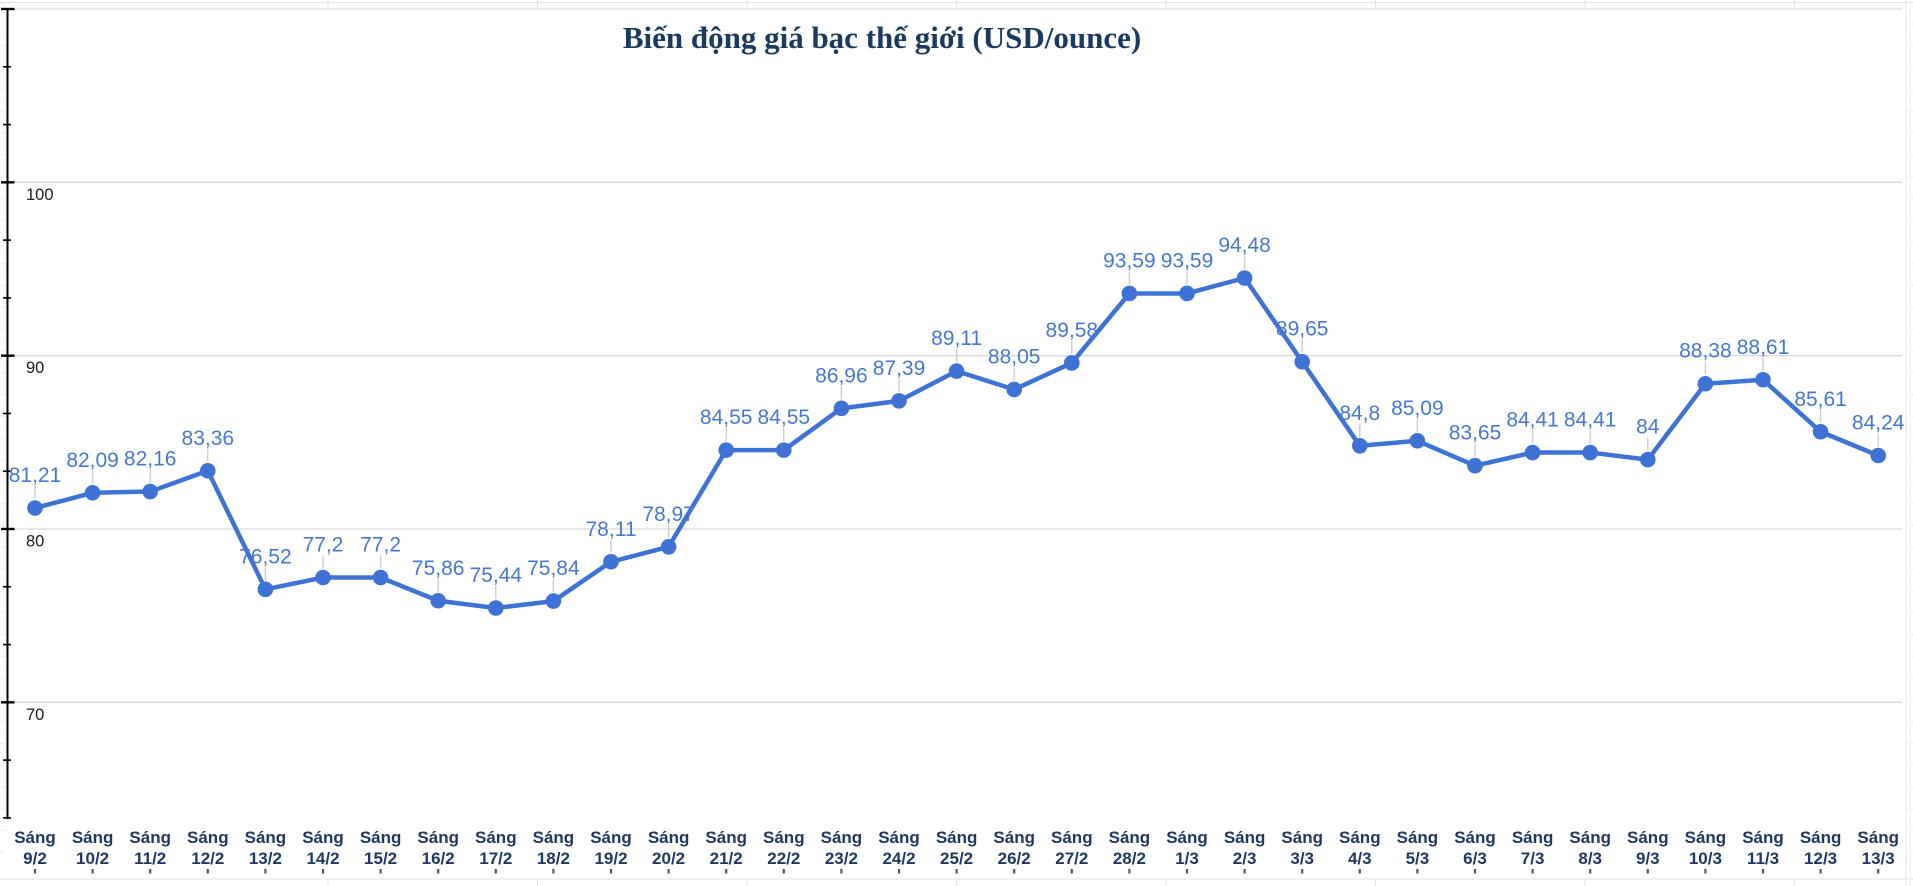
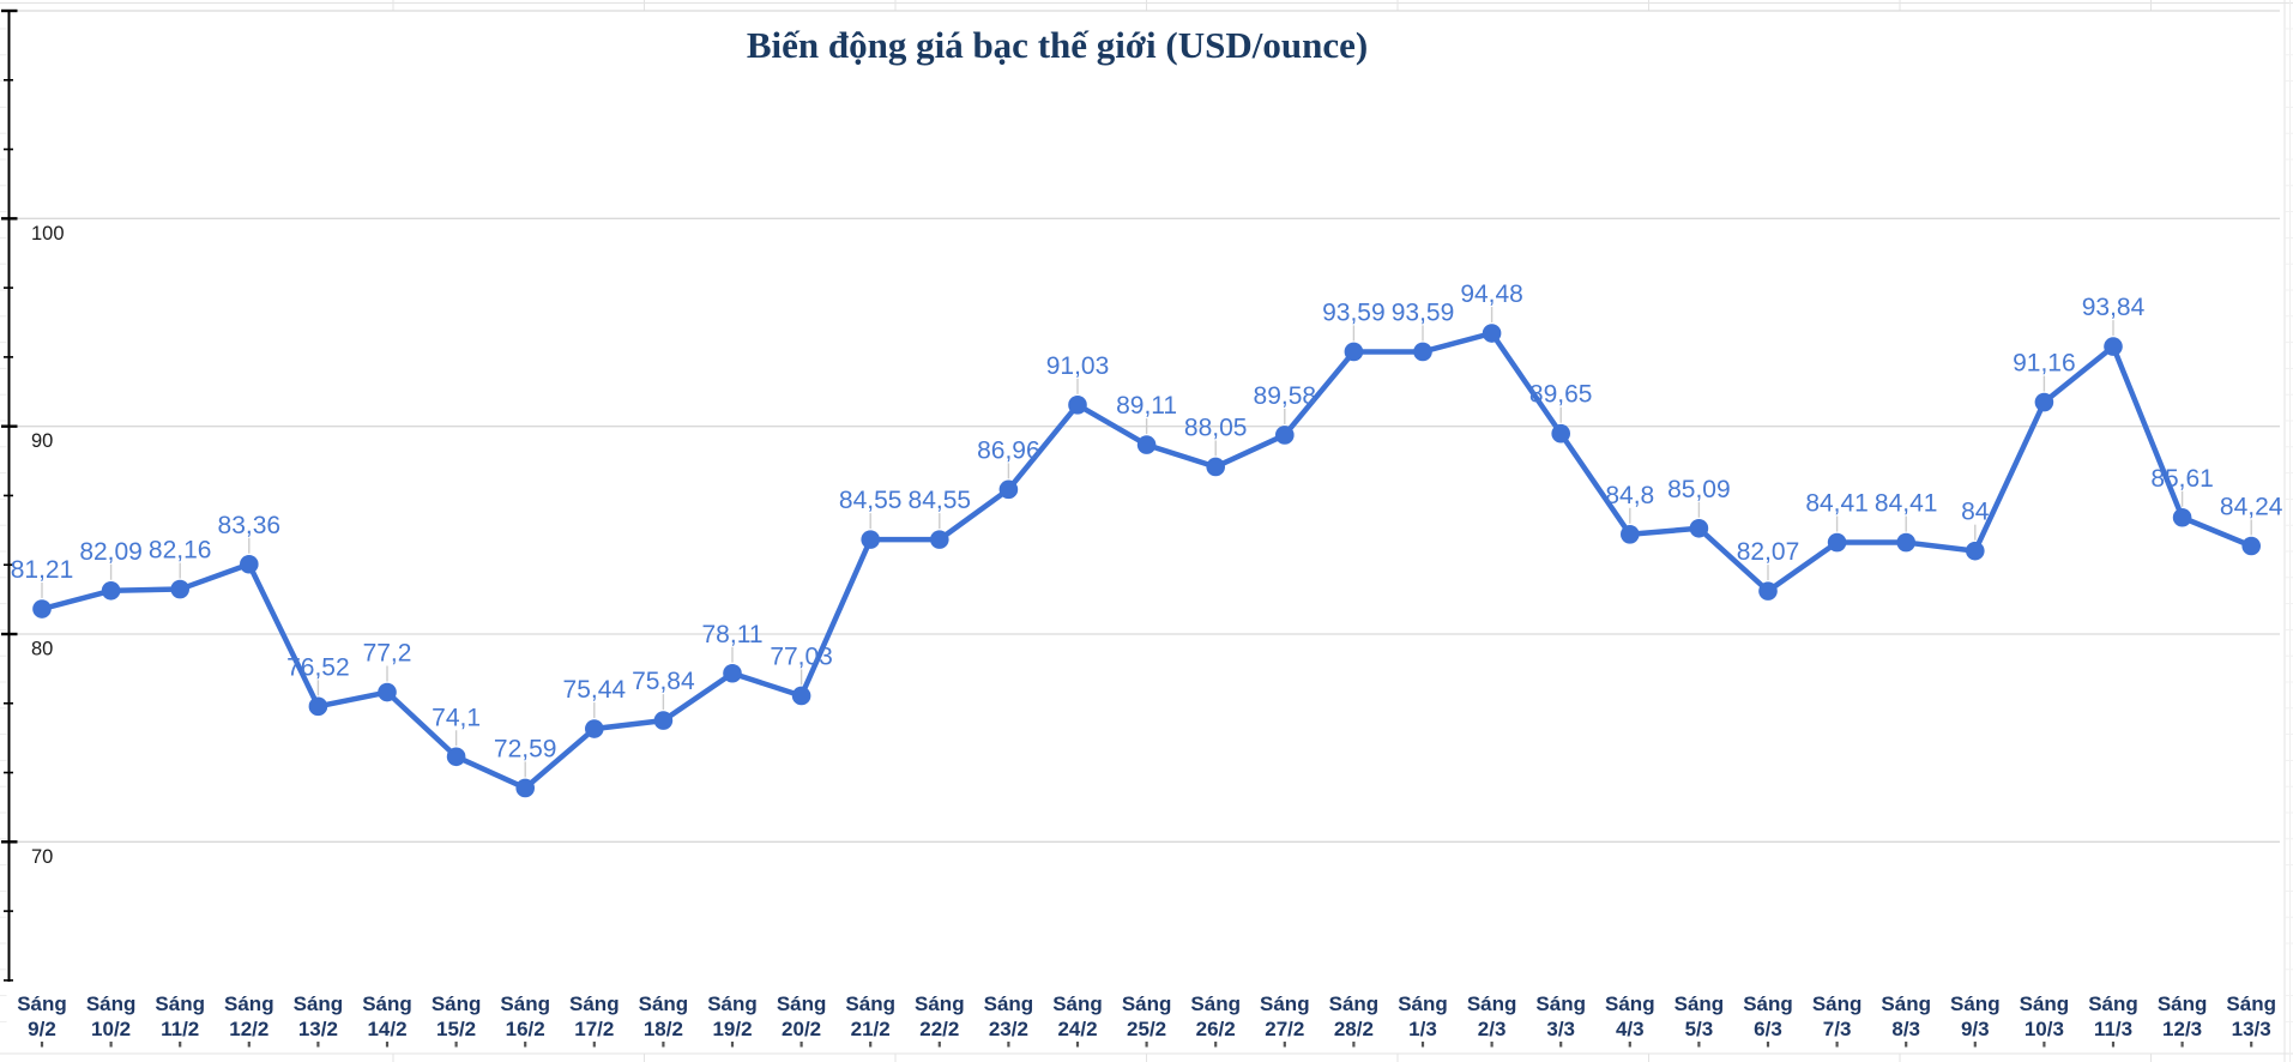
15/2: 77,2 -> 74,1
16/2: 75,86 -> 72,59
20/2: 78,97 -> 77,03
24/2: 87,39 -> 91,03
6/3: 83,65 -> 82,07
10/3: 88,38 -> 91,16
11/3: 88,61 -> 93,84
